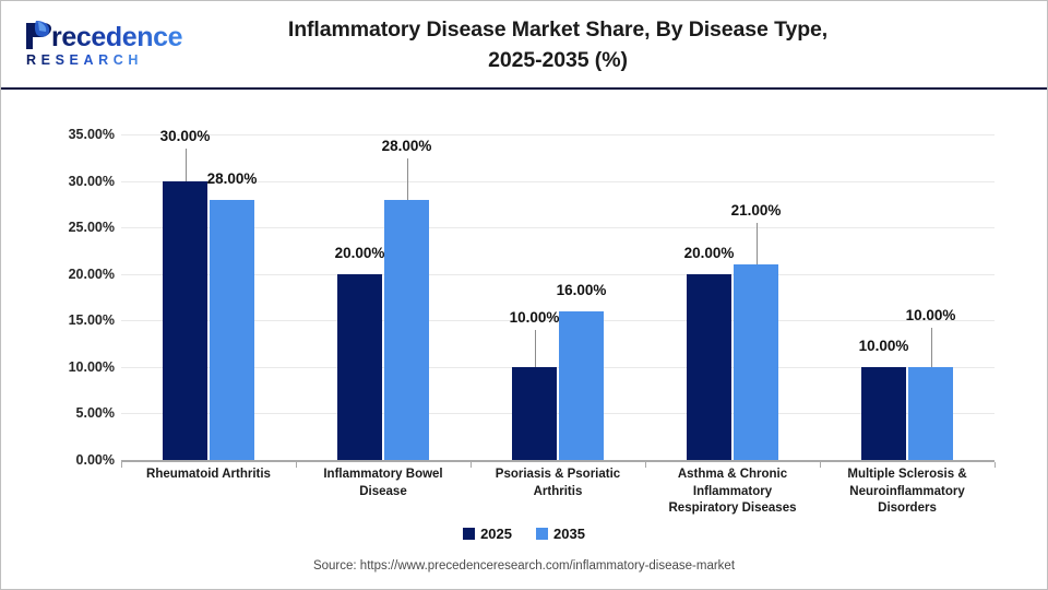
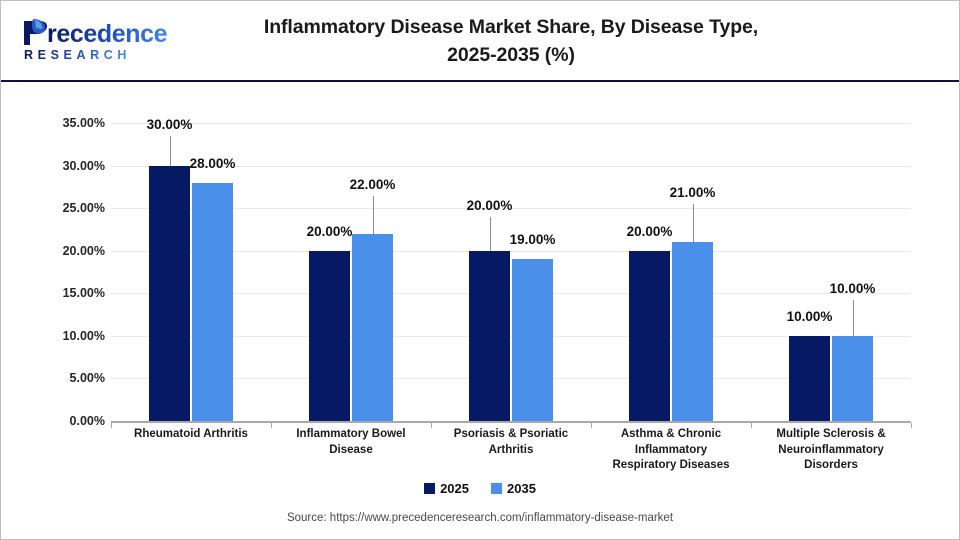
2035/Inflammatory Bowel Disease: 28.00% -> 22.00%
2025/Psoriasis & Psoriatic Arthritis: 10.00% -> 20.00%
2035/Psoriasis & Psoriatic Arthritis: 16.00% -> 19.00%
